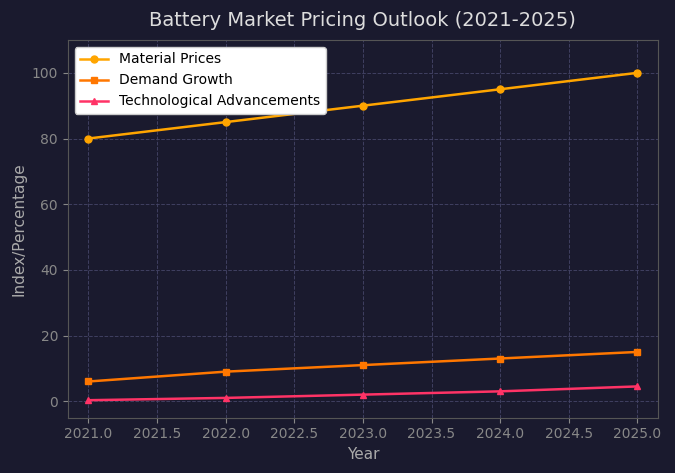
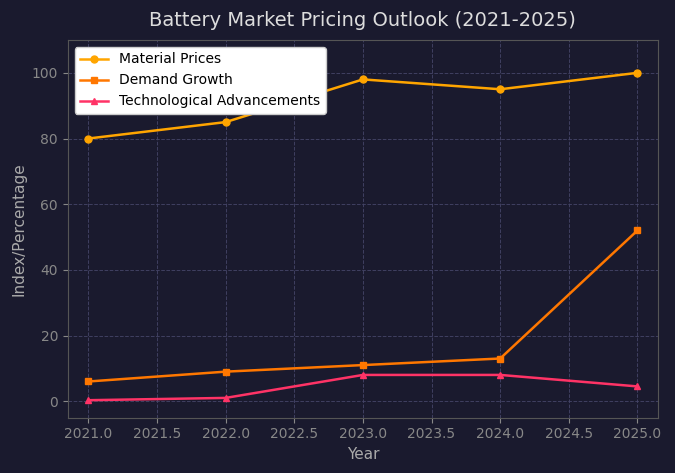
Material Prices/2023.0: 90 -> 98
Technological Advancements/2023.0: 2.0 -> 8.0
Technological Advancements/2024.0: 3.0 -> 8.0
Demand Growth/2025.0: 15 -> 52
